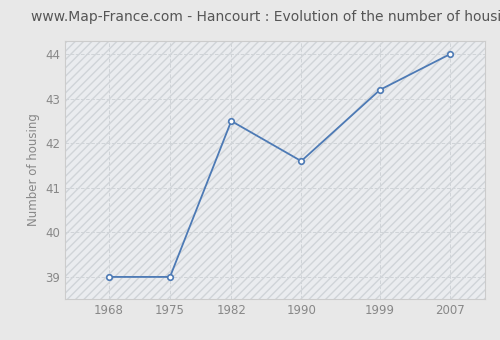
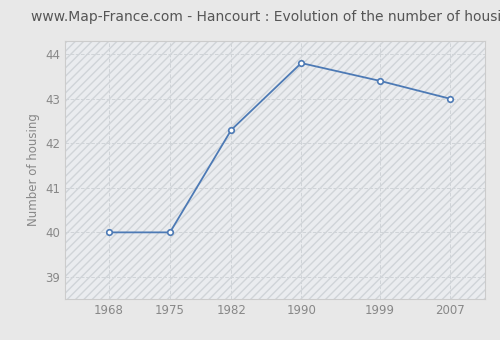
1968: 39.0 -> 40.0
1975: 39.0 -> 40.0
1982: 42.5 -> 42.3
1990: 41.6 -> 43.8
1999: 43.2 -> 43.4
2007: 44.0 -> 43.0
